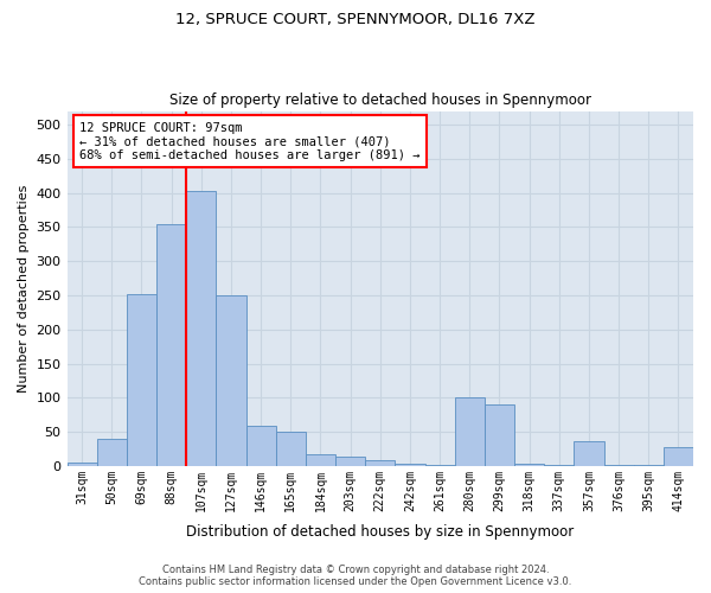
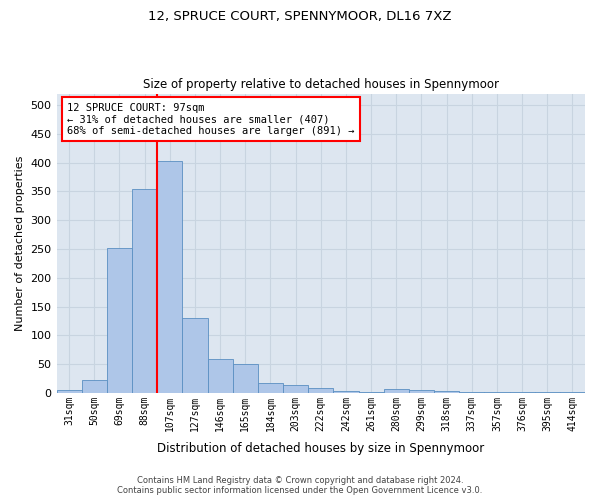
50sqm: 40 -> 22
127sqm: 250 -> 130
280sqm: 100 -> 7
299sqm: 90 -> 5
357sqm: 36 -> 2
414sqm: 28 -> 2
